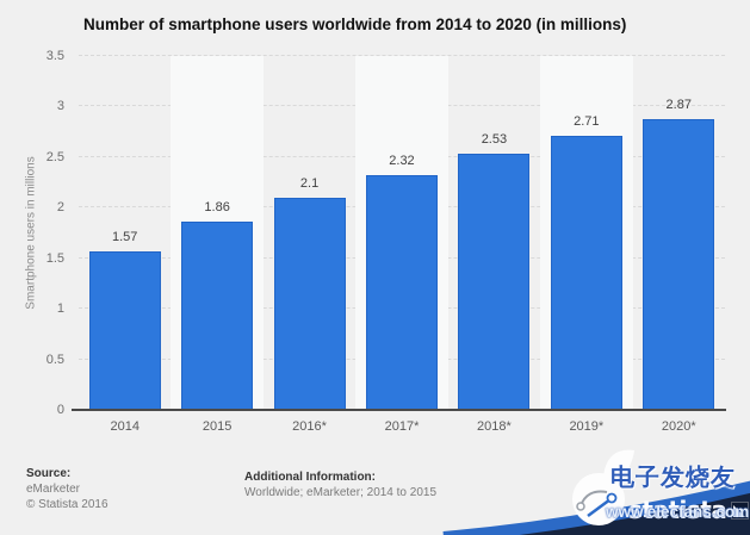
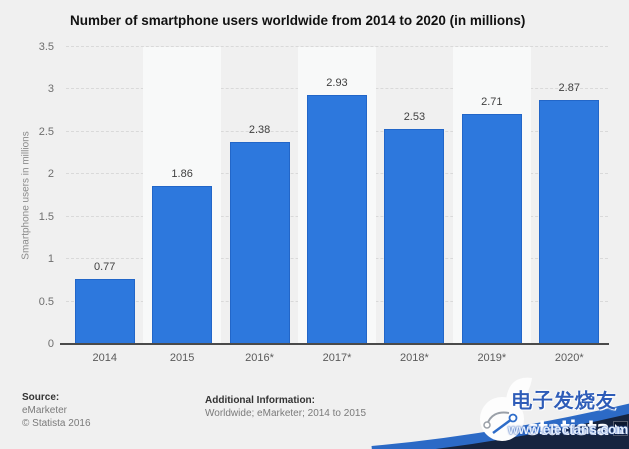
2014: 1.57 -> 0.77
2016*: 2.1 -> 2.38
2017*: 2.32 -> 2.93
